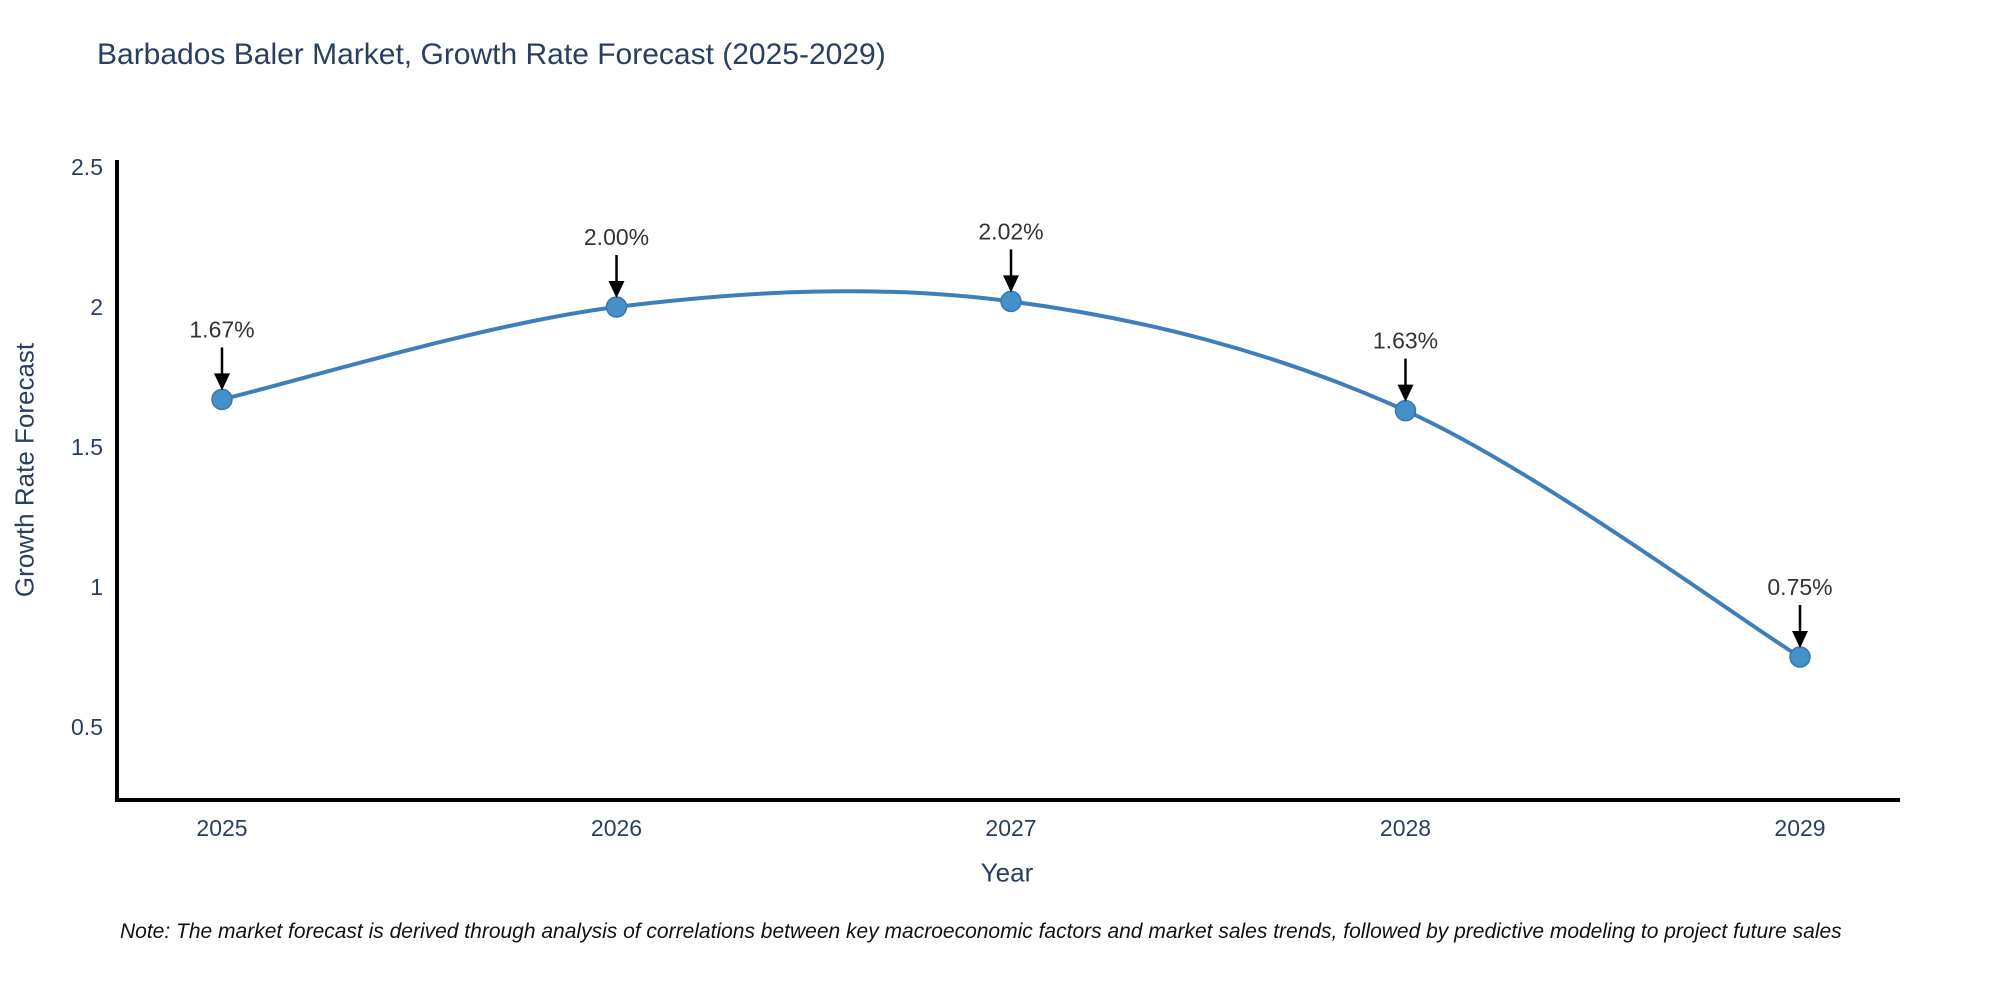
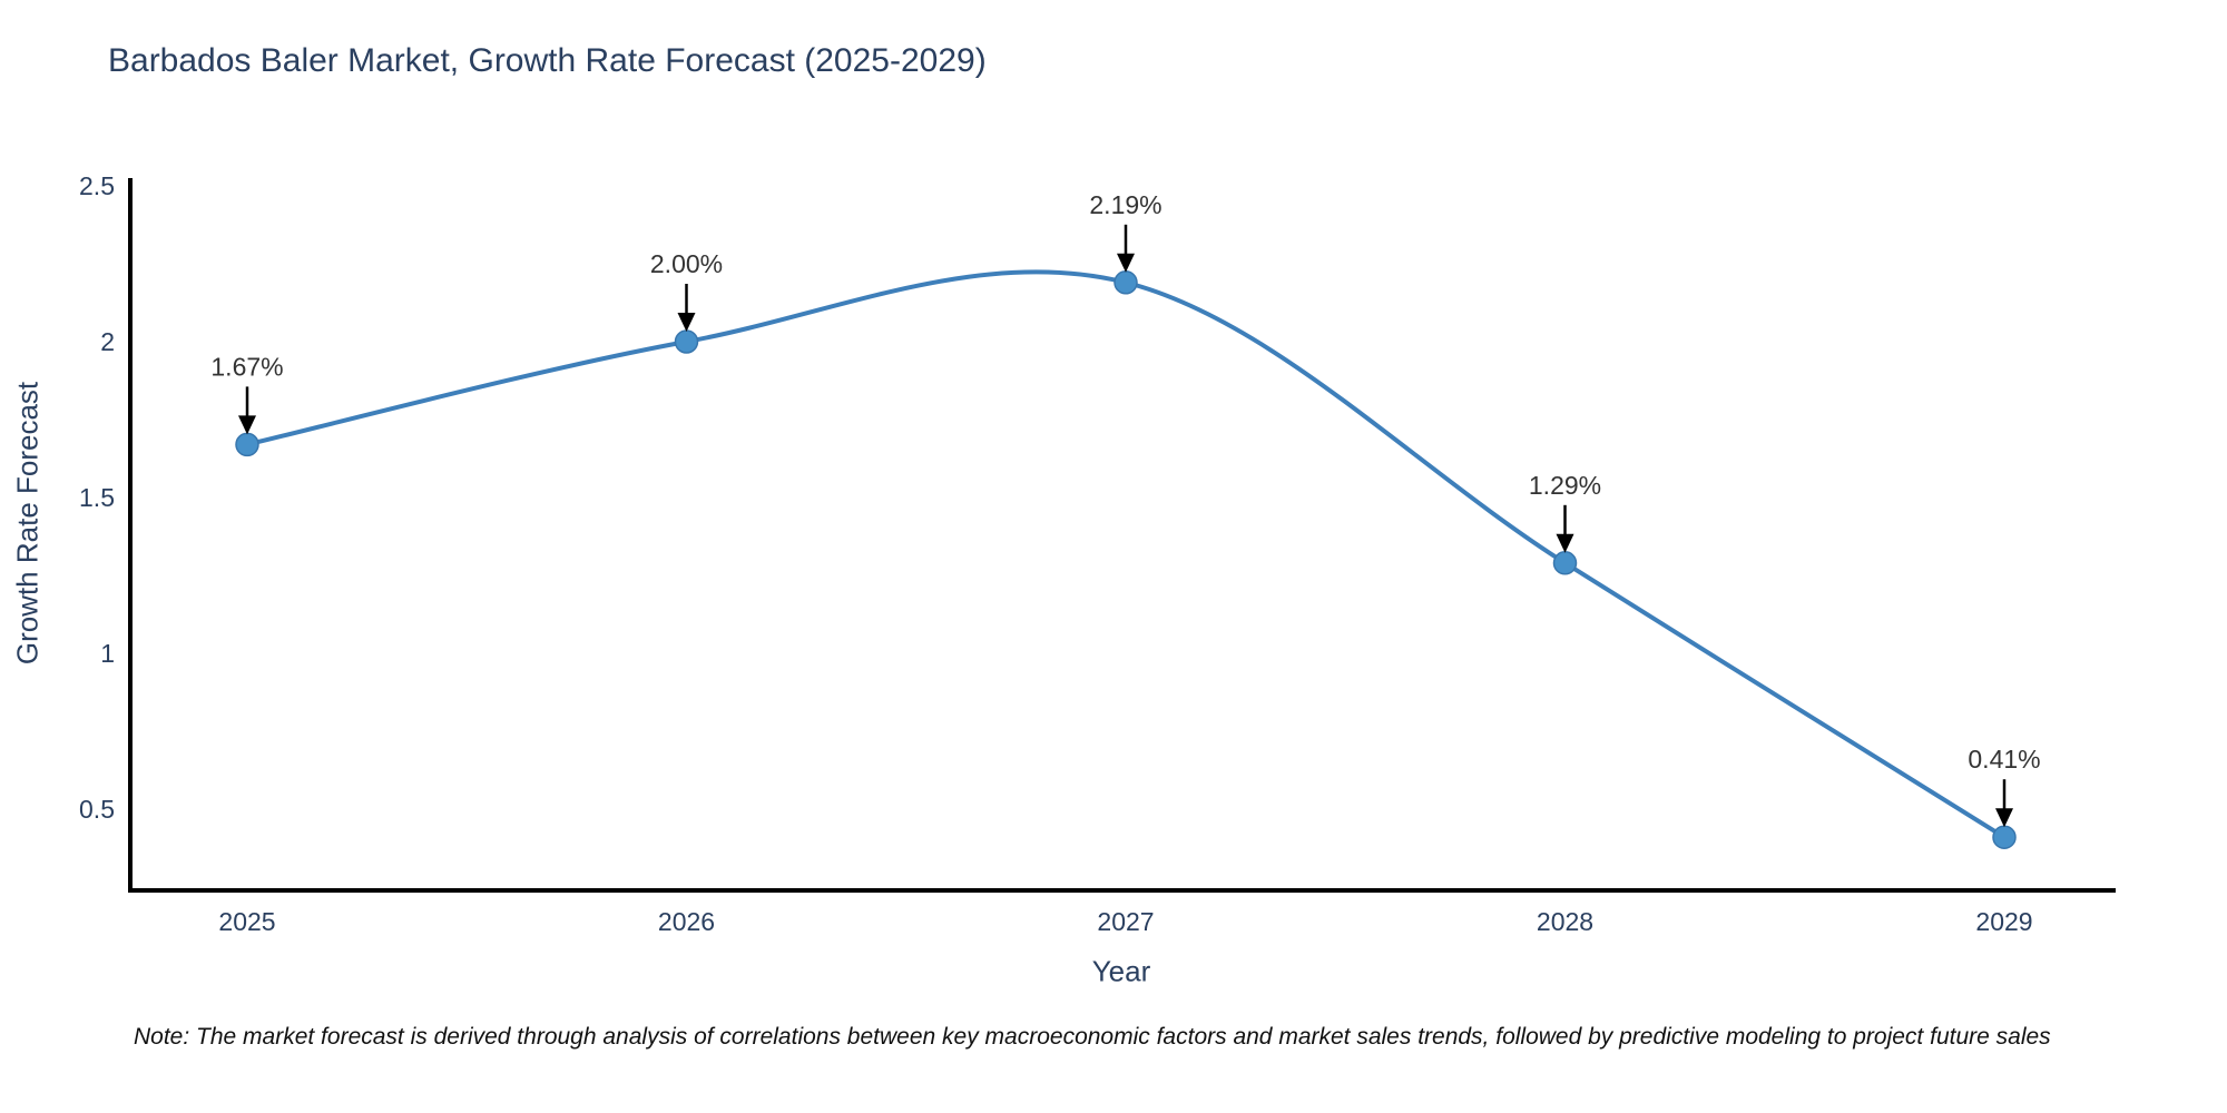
2027: 2.02% -> 2.19%
2028: 1.63% -> 1.29%
2029: 0.75% -> 0.41%
